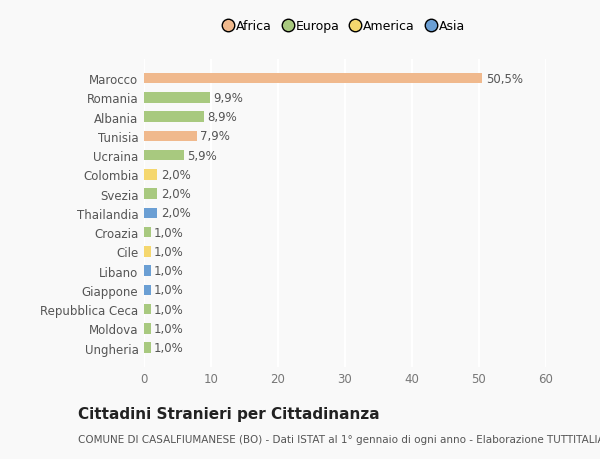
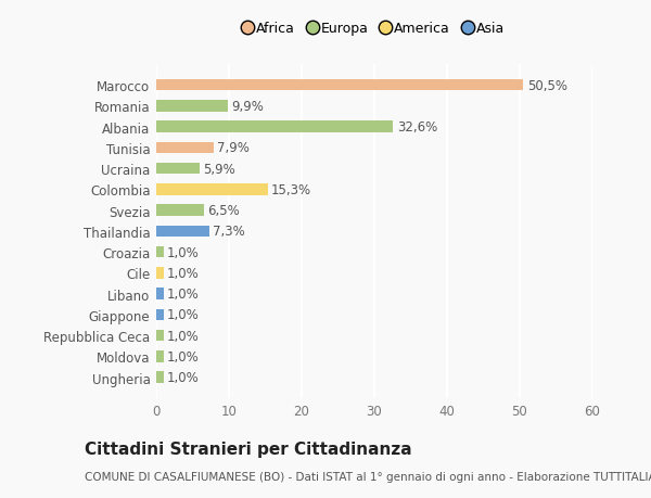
Albania: 8,9% -> 32,6%
Colombia: 2,0% -> 15,3%
Svezia: 2,0% -> 6,5%
Thailandia: 2,0% -> 7,3%
